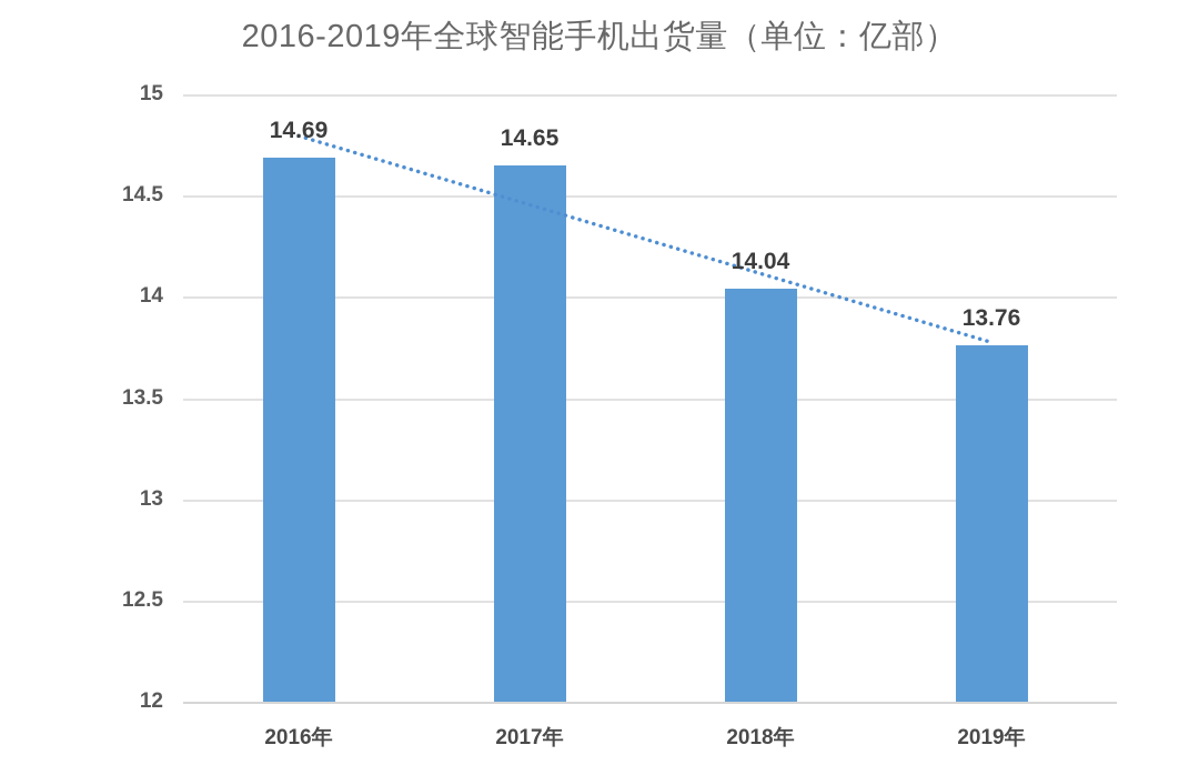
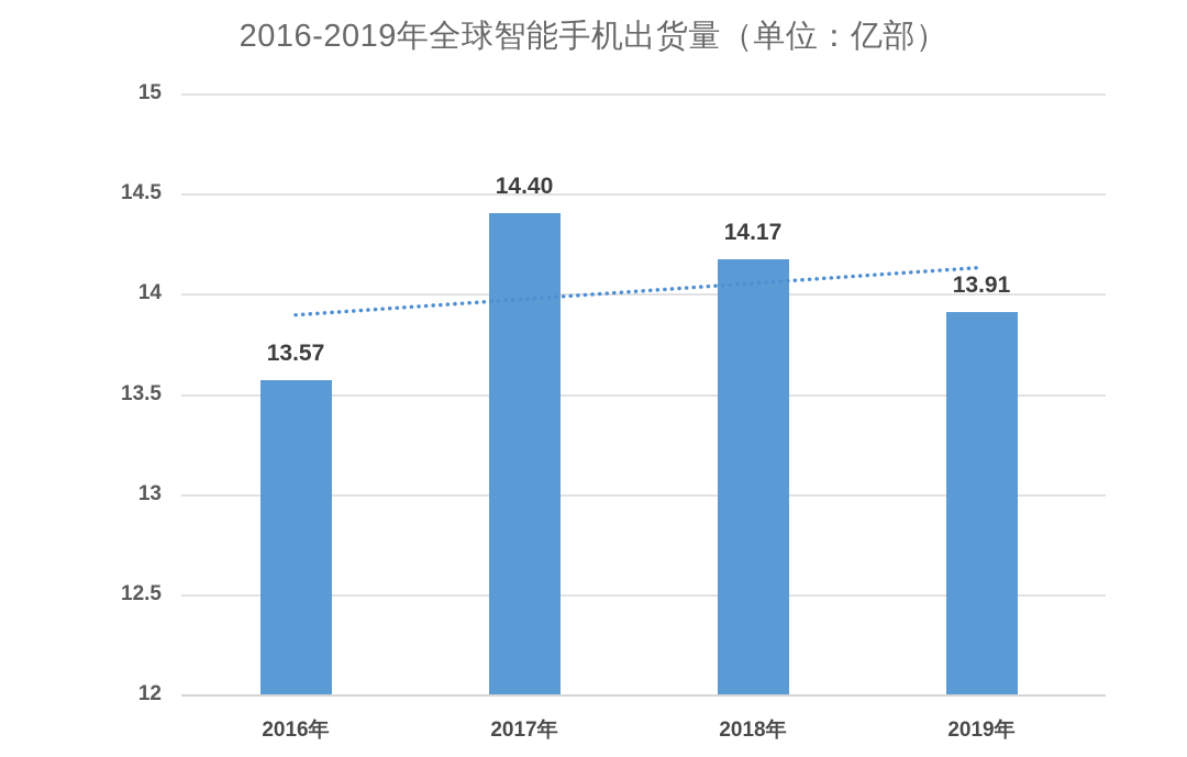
2016年: 14.69 -> 13.57
2017年: 14.65 -> 14.40
2018年: 14.04 -> 14.17
2019年: 13.76 -> 13.91
